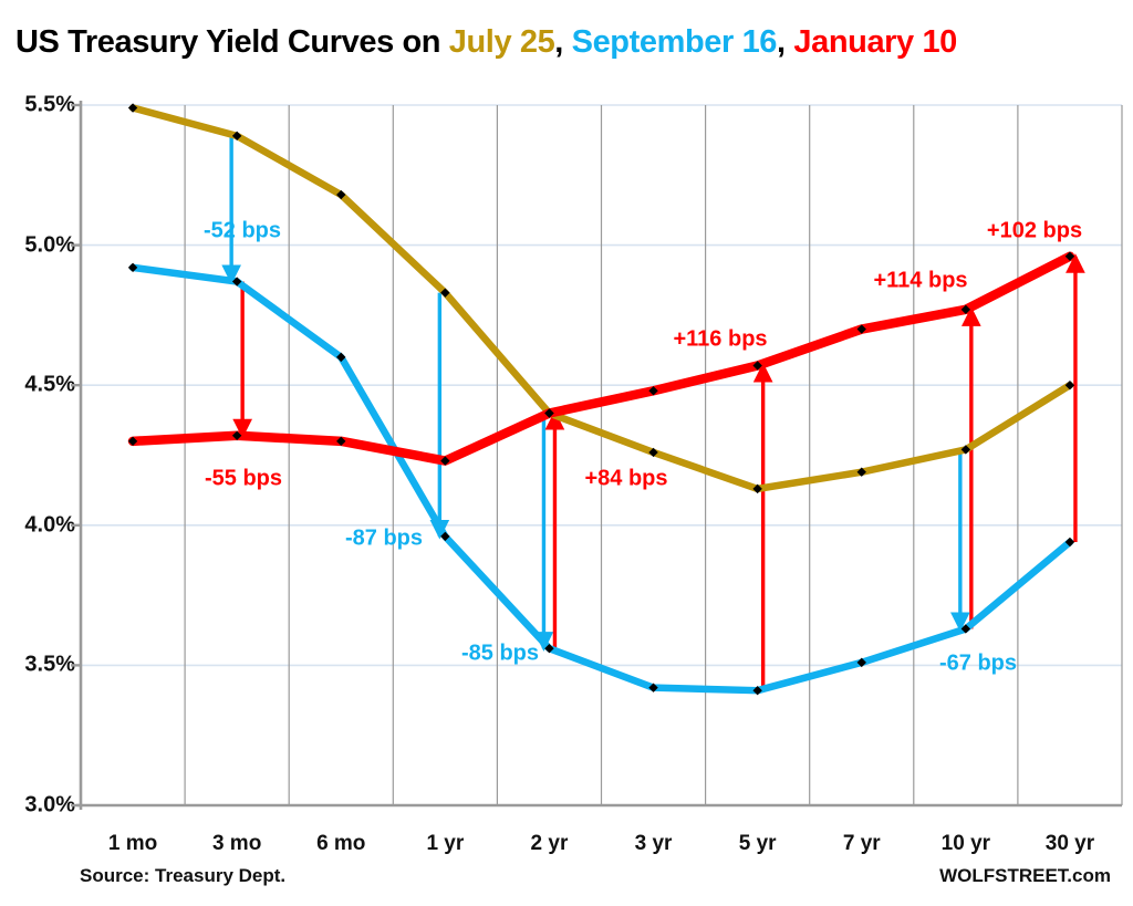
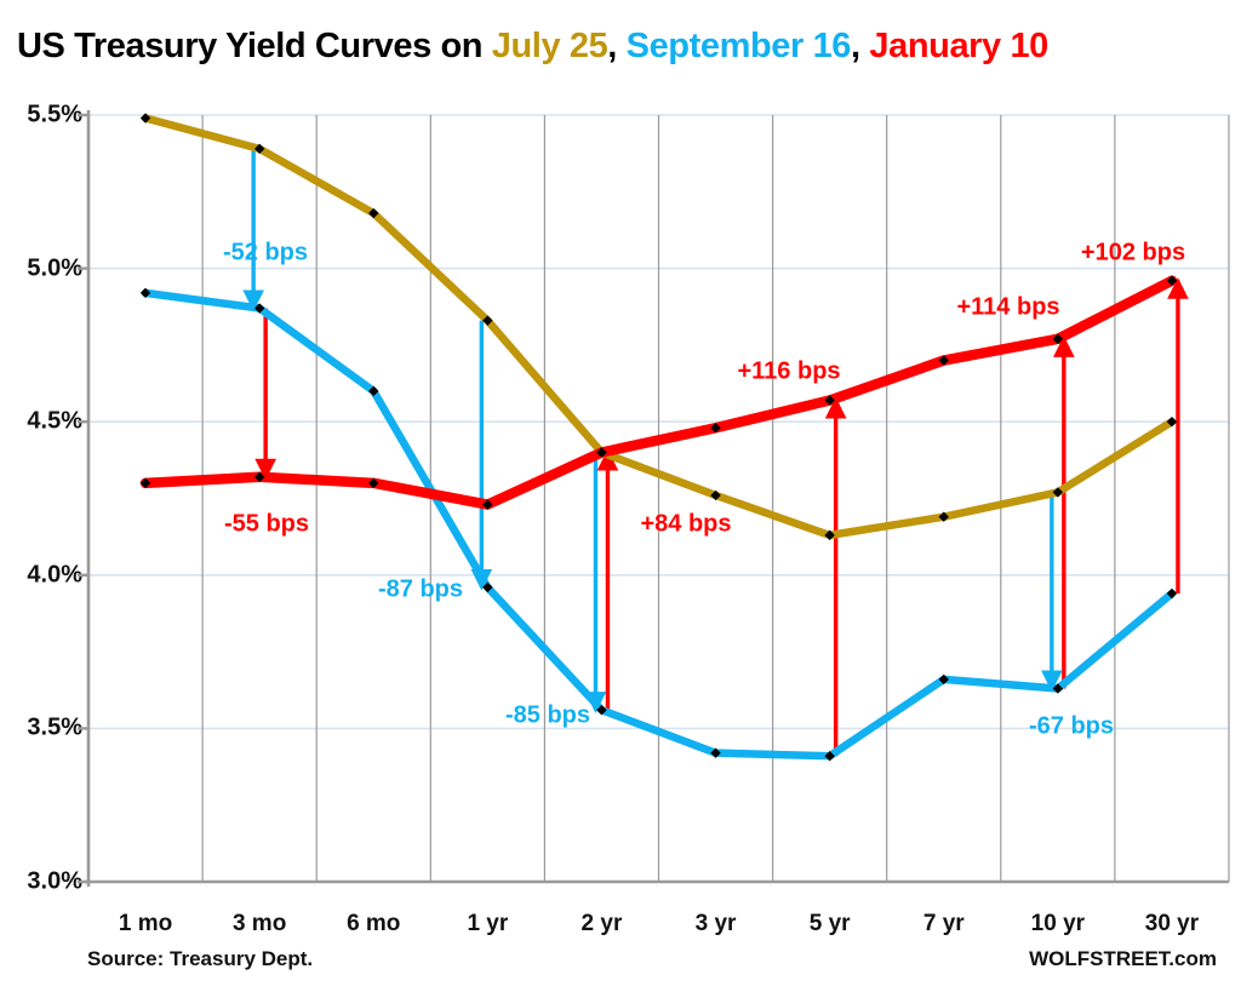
September 16/7 yr: 3.51% -> 3.66%
